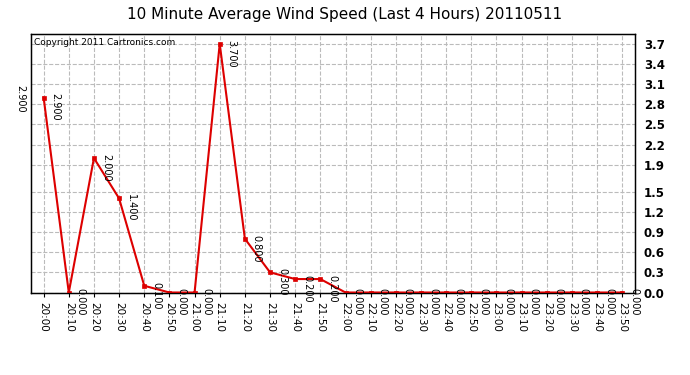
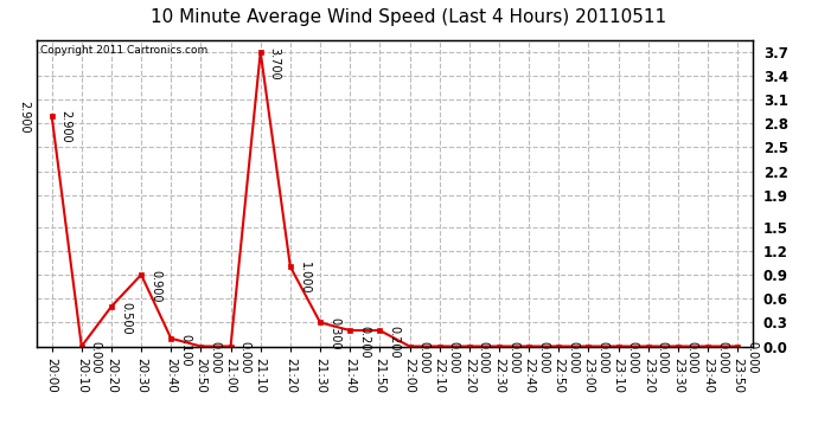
20:20: 2.000 -> 0.500
20:30: 1.400 -> 0.900
21:20: 0.800 -> 1.000
